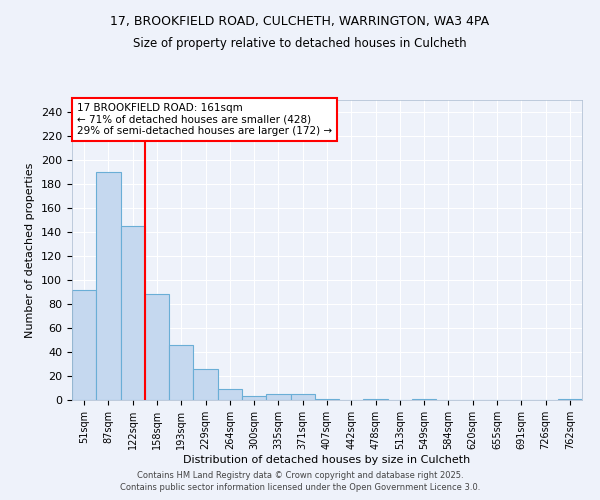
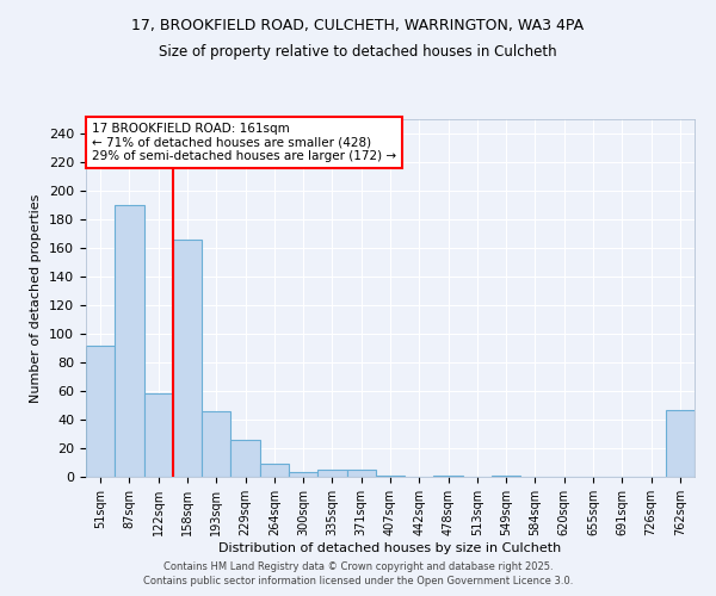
122sqm: 145 -> 58
158sqm: 88 -> 166
762sqm: 1 -> 47
